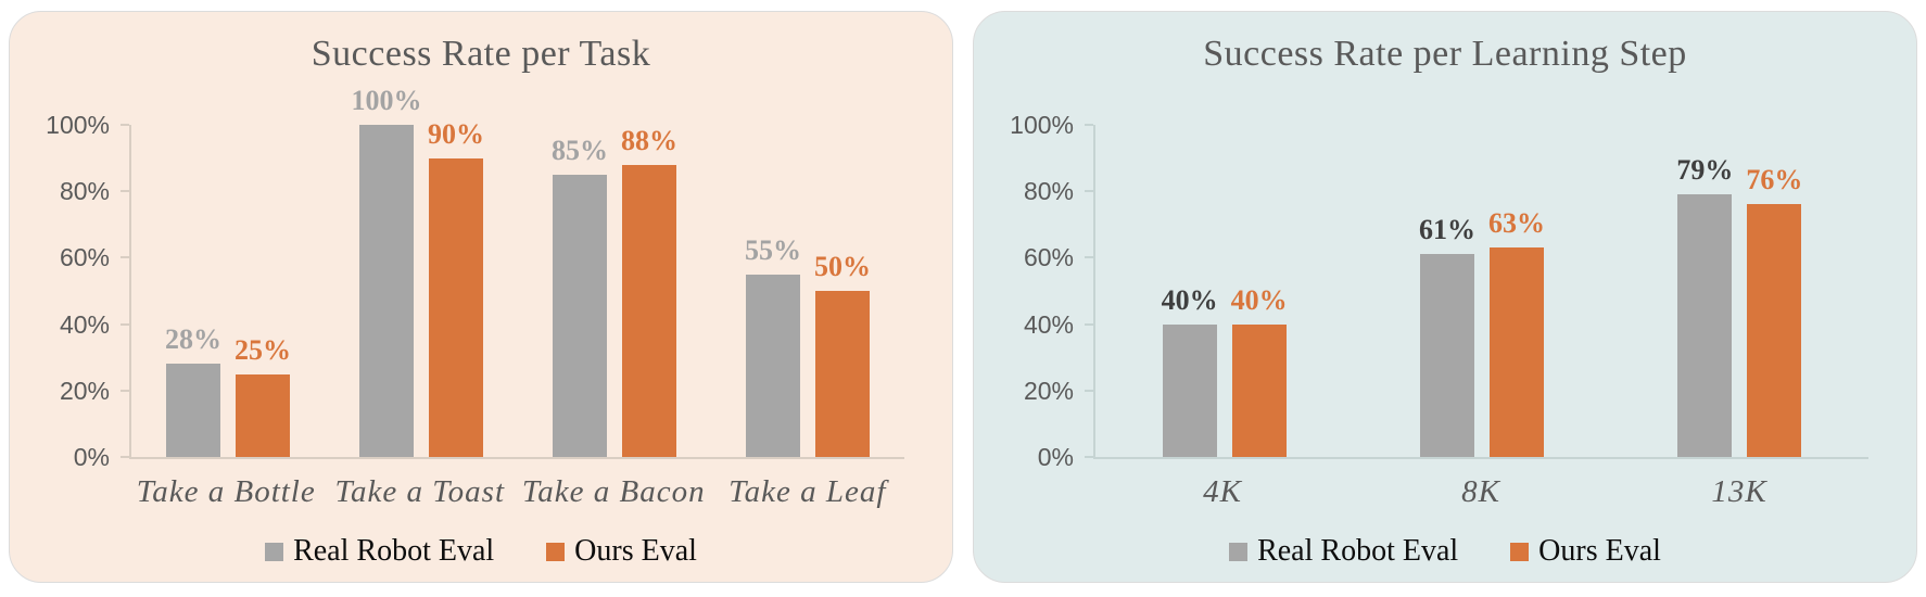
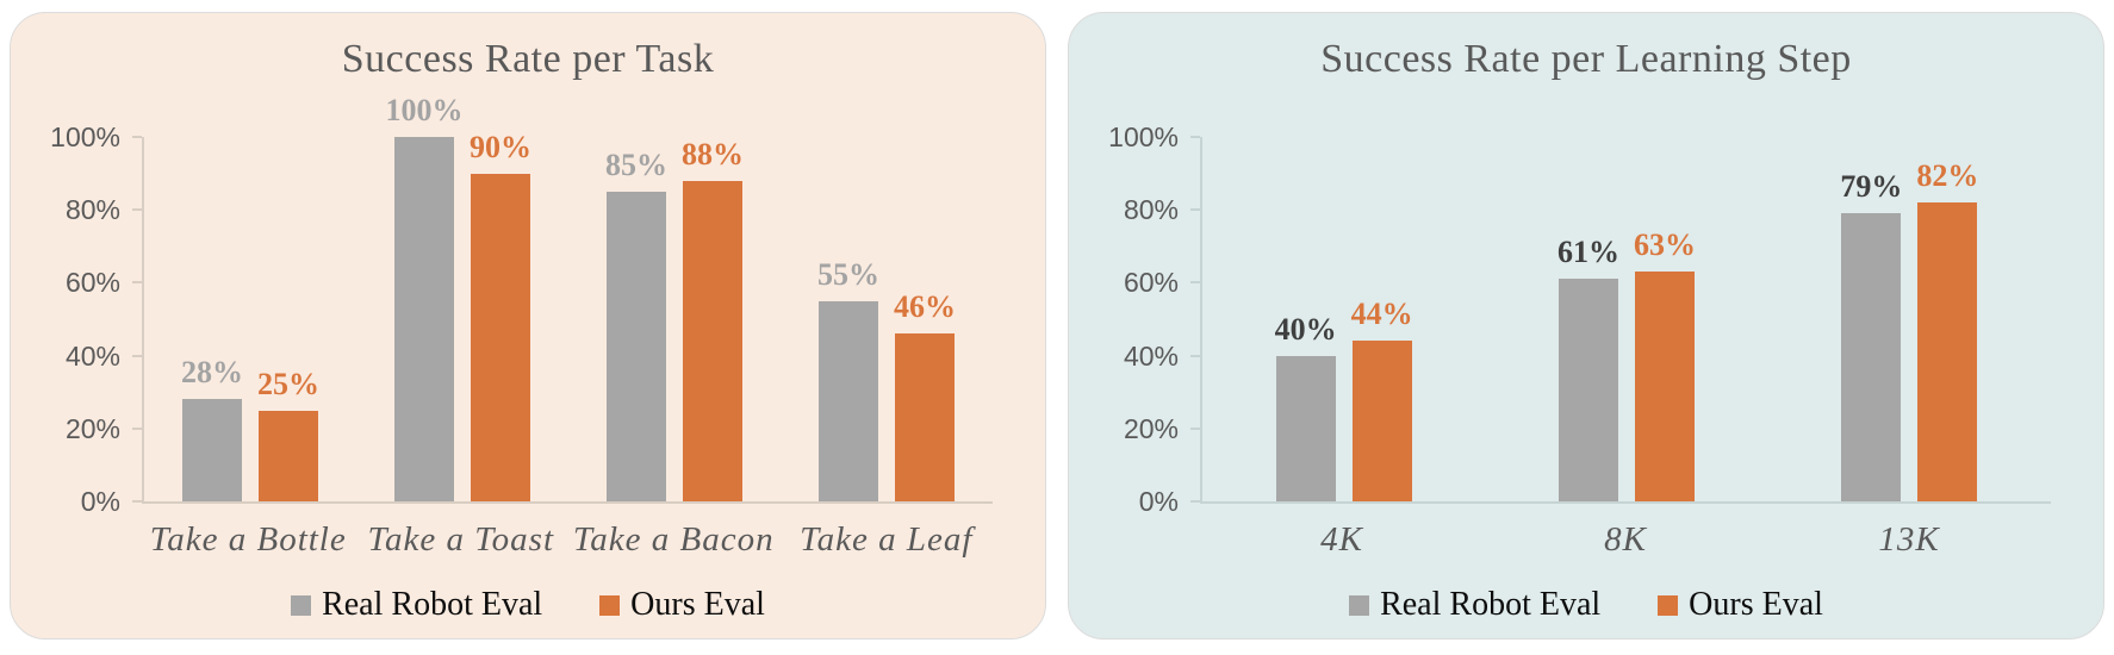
Success Rate per Task/Ours Eval/Take a Leaf: 50% -> 46%
Success Rate per Learning Step/Ours Eval/4K: 40% -> 44%
Success Rate per Learning Step/Ours Eval/13K: 76% -> 82%
